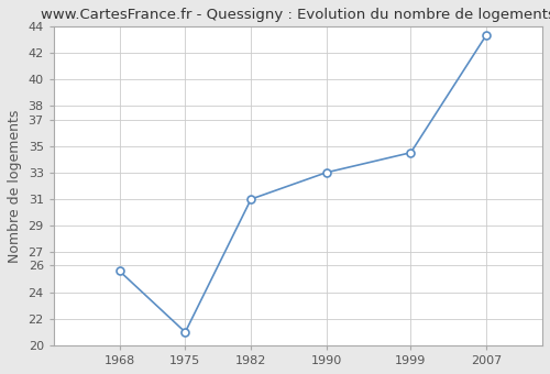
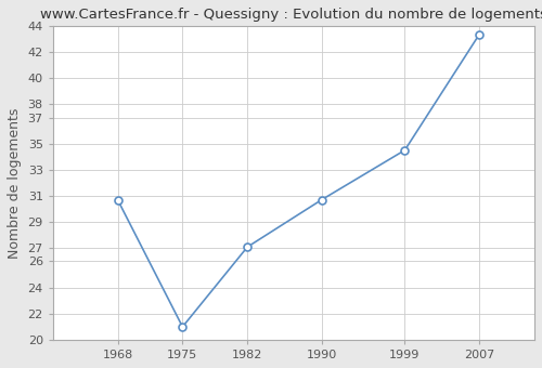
1968: 25.6 -> 30.7
1982: 31.0 -> 27.1
1990: 33.0 -> 30.7
